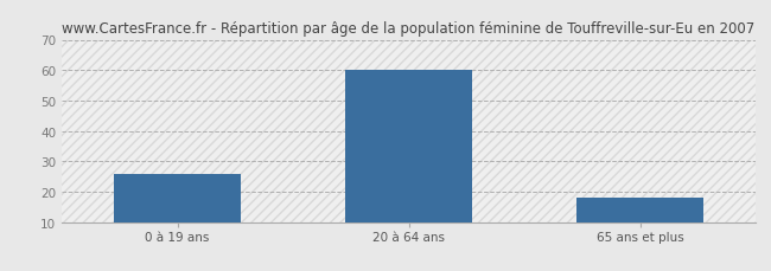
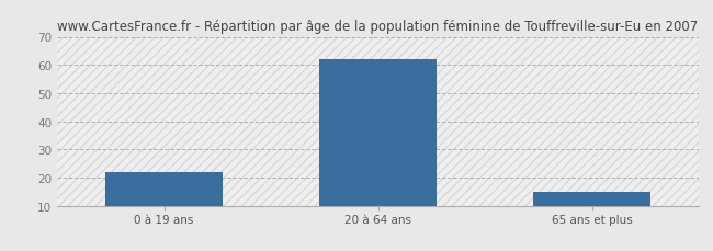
0 à 19 ans: 26 -> 22
20 à 64 ans: 60 -> 62
65 ans et plus: 18 -> 15
